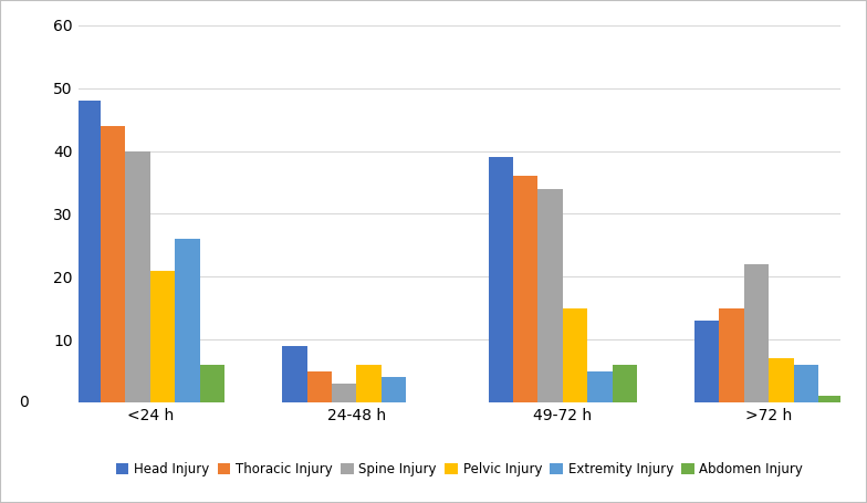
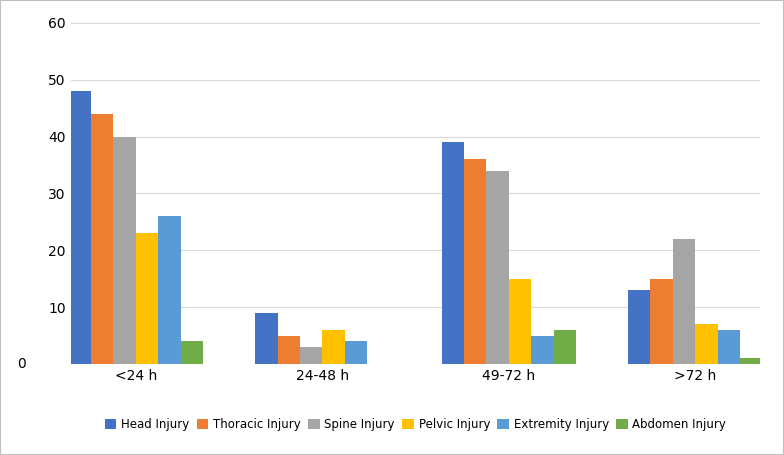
Pelvic Injury/<24 h: 21 -> 23
Abdomen Injury/<24 h: 6 -> 4
